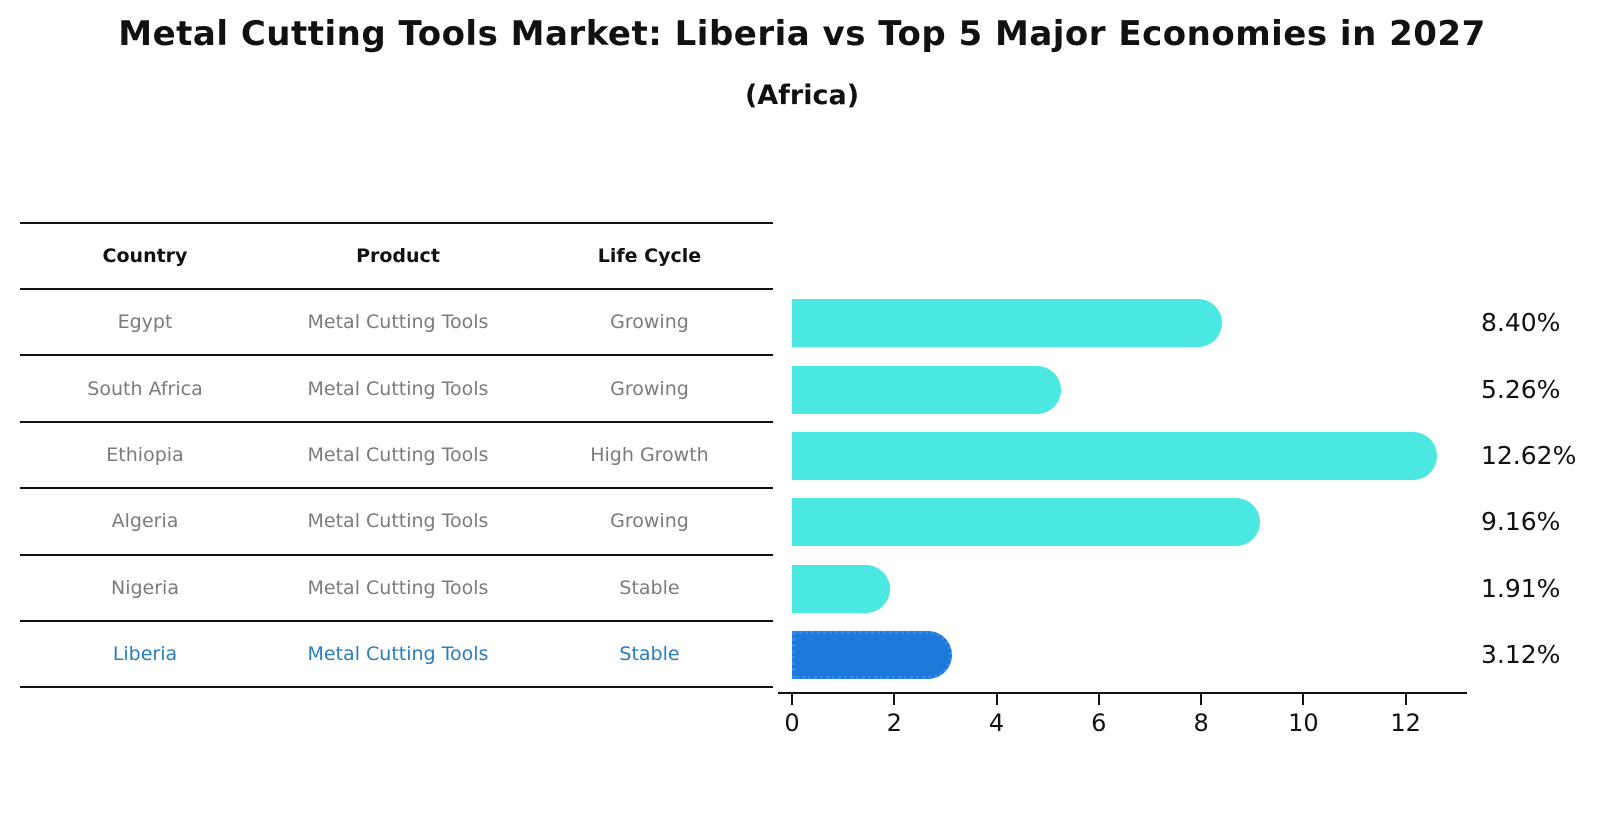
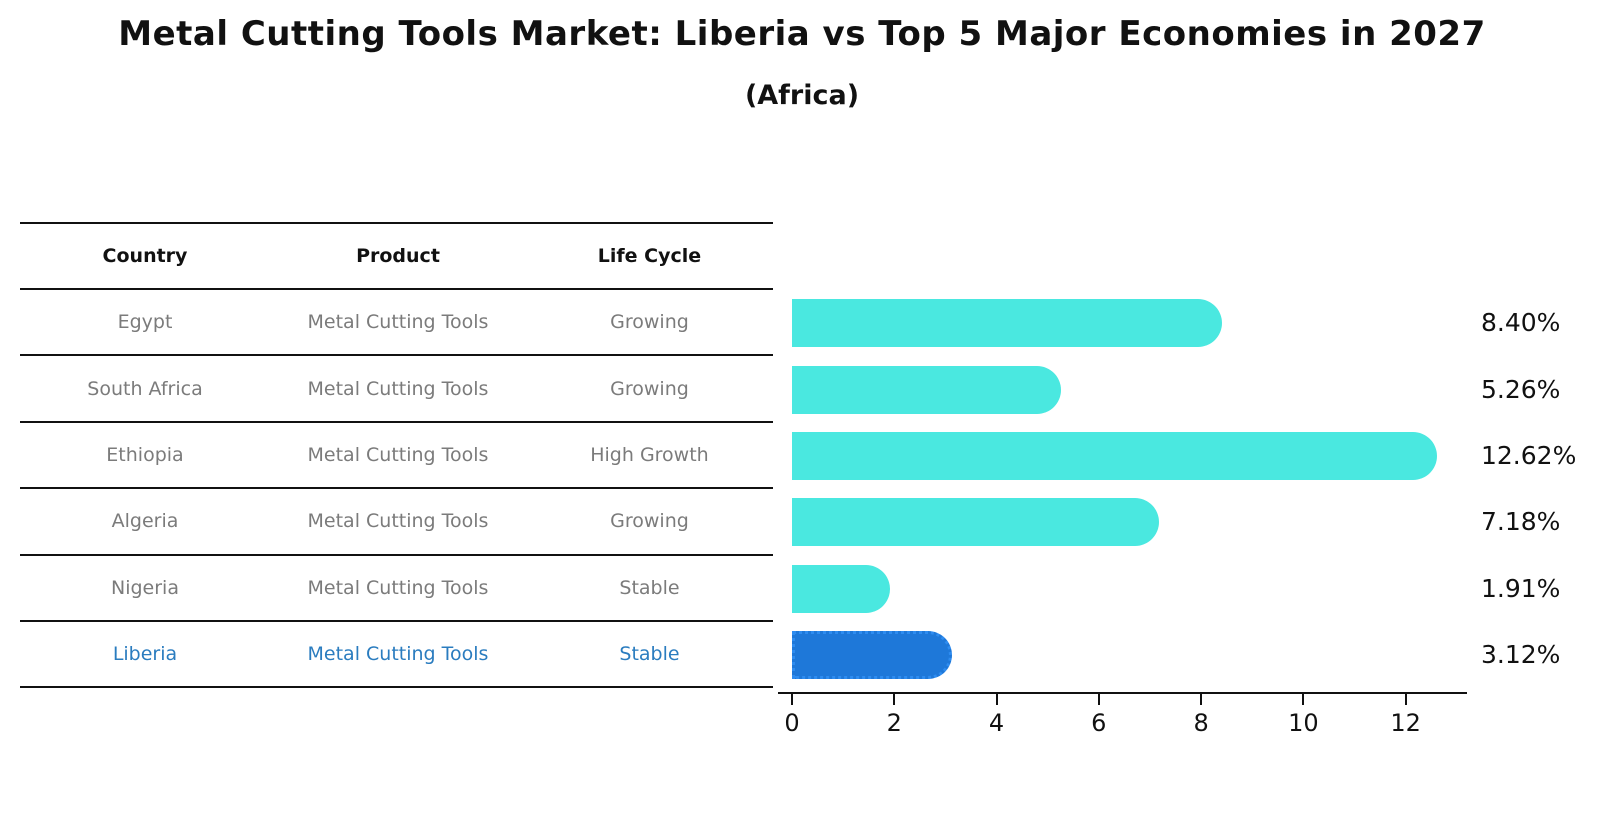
Algeria: 9.16% -> 7.18%
